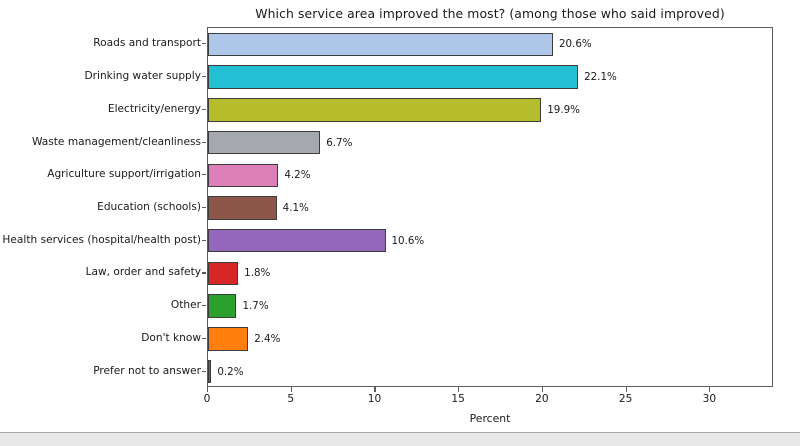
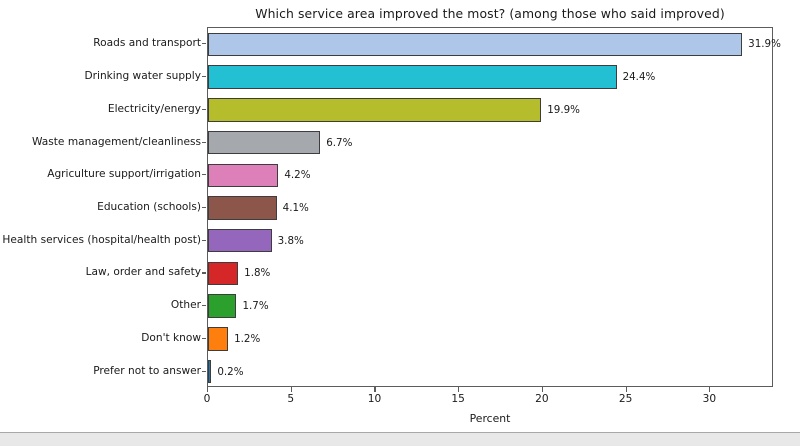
Roads and transport: 20.6% -> 31.9%
Drinking water supply: 22.1% -> 24.4%
Health services (hospital/health post): 10.6% -> 3.8%
Don't know: 2.4% -> 1.2%
